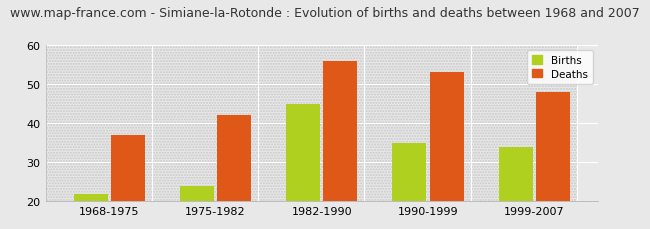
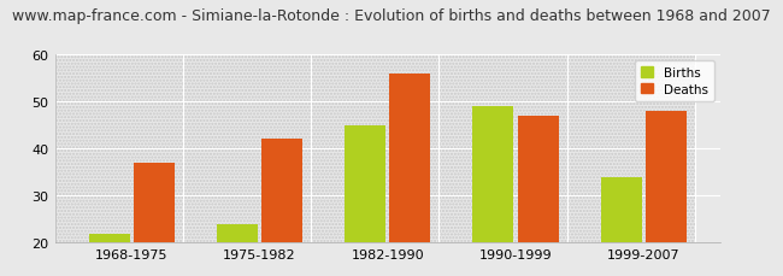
Births/1990-1999: 35 -> 49
Deaths/1990-1999: 53 -> 47
